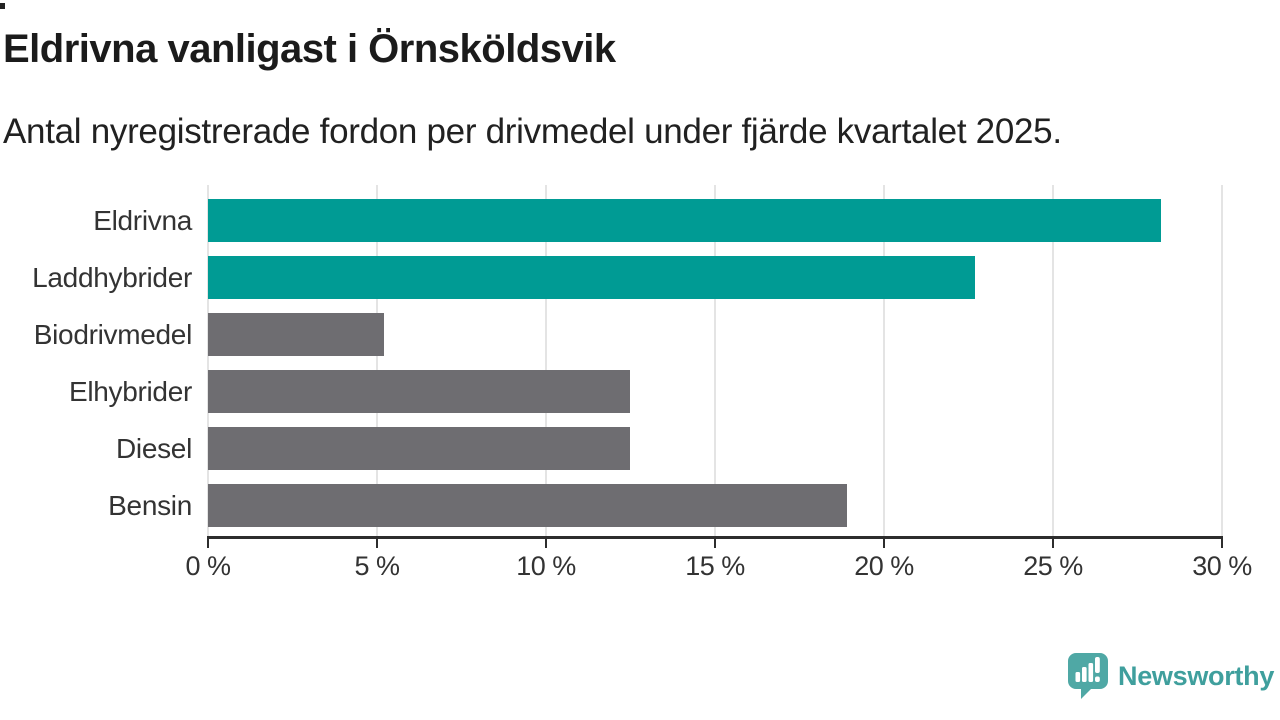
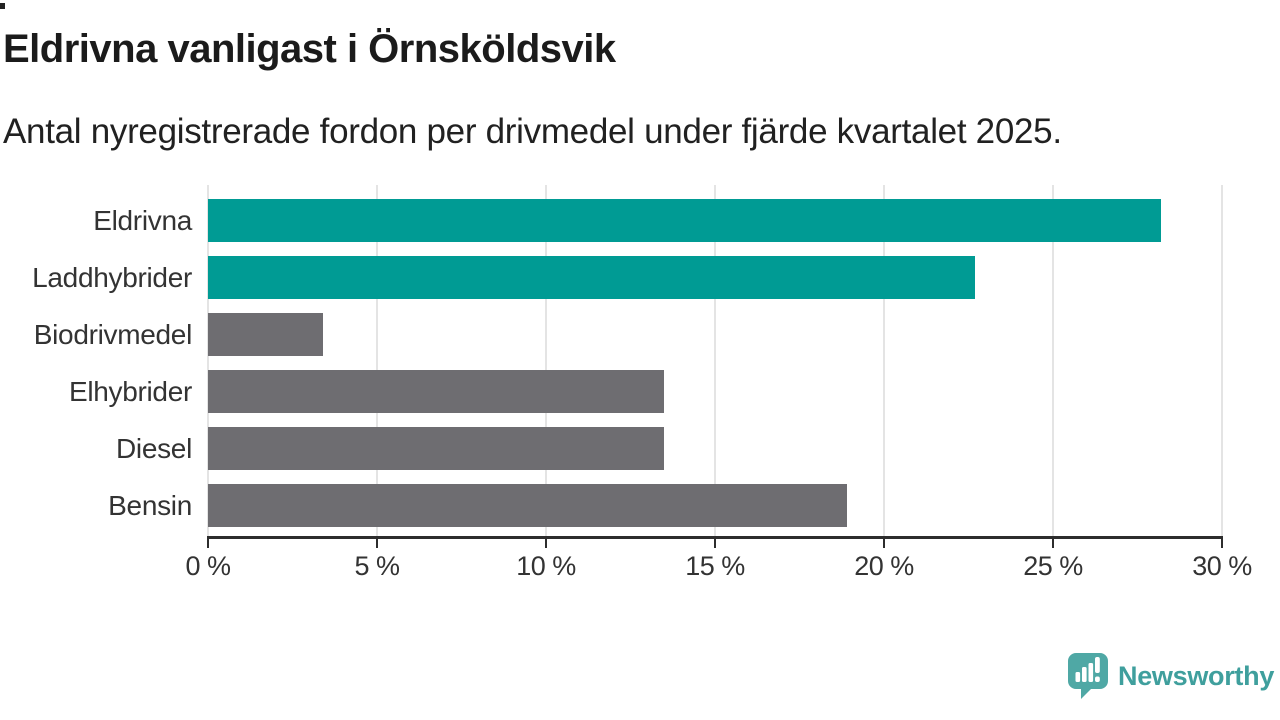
Biodrivmedel: 5.2% -> 3.4%
Elhybrider: 12.5% -> 13.5%
Diesel: 12.5% -> 13.5%
